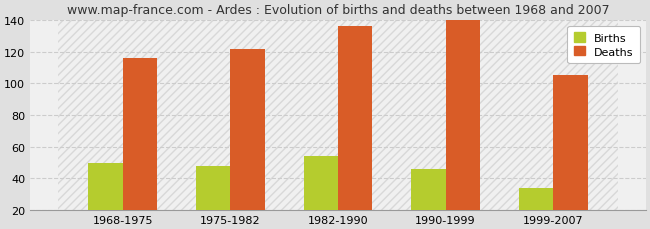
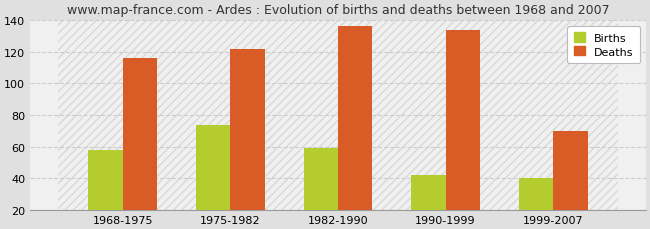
Births/1968-1975: 50 -> 58
Births/1975-1982: 48 -> 74
Births/1982-1990: 54 -> 59
Births/1990-1999: 46 -> 42
Deaths/1990-1999: 140 -> 134
Births/1999-2007: 34 -> 40
Deaths/1999-2007: 105 -> 70
